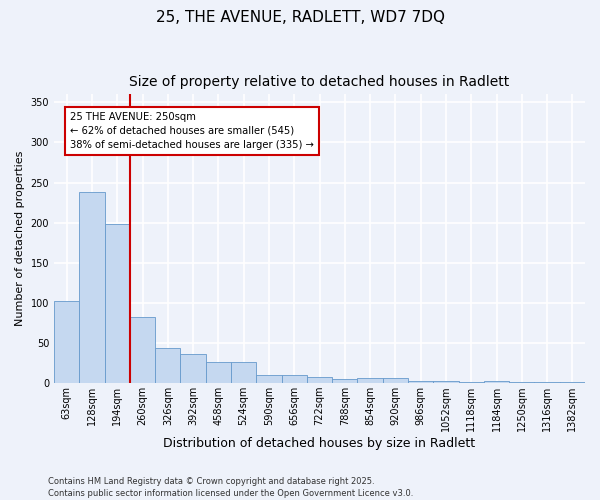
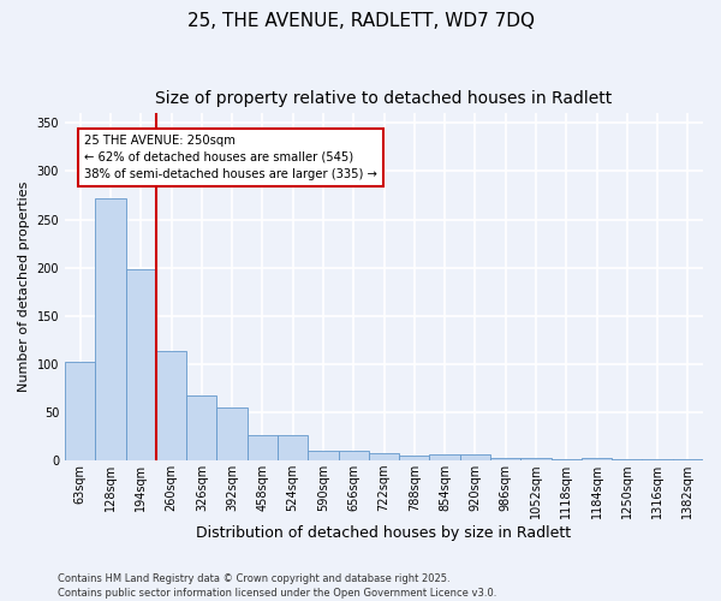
128sqm: 238 -> 272
260sqm: 82 -> 114
326sqm: 44 -> 67
392sqm: 36 -> 55
